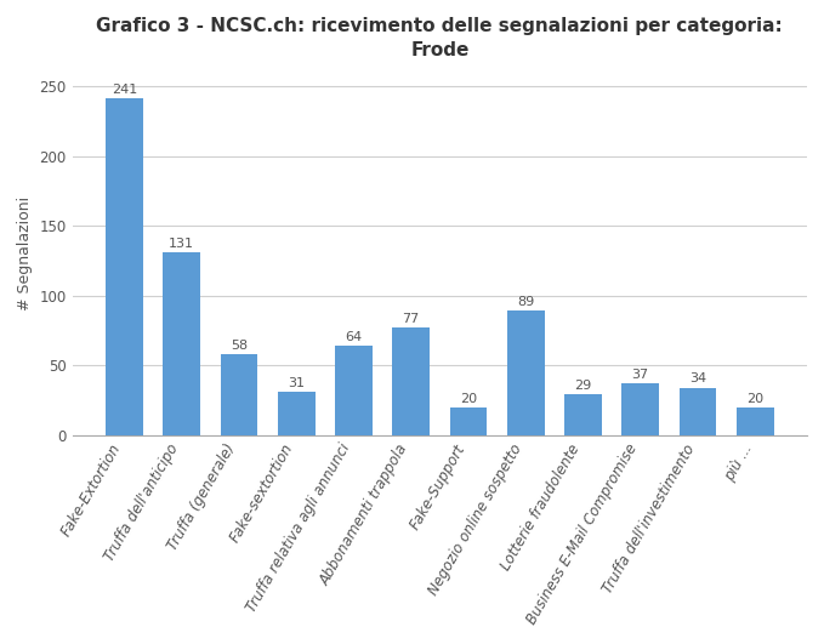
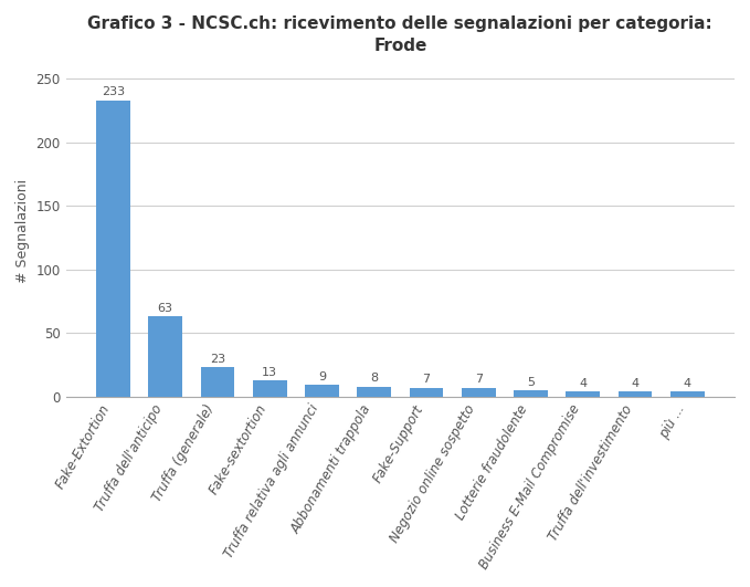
Fake-Extortion: 241 -> 233
Truffa dell'anticipo: 131 -> 63
Truffa (generale): 58 -> 23
Fake-sextortion: 31 -> 13
Truffa relativa agli annunci: 64 -> 9
Abbonamenti trappola: 77 -> 8
Fake-Support: 20 -> 7
Negozio online sospetto: 89 -> 7
Lotterie fraudolente: 29 -> 5
Business E-Mail Compromise: 37 -> 4
Truffa dell'investimento: 34 -> 4
più ...: 20 -> 4
